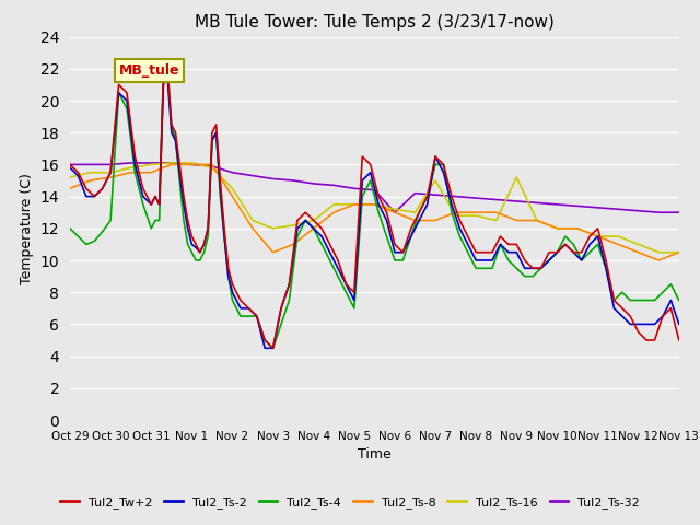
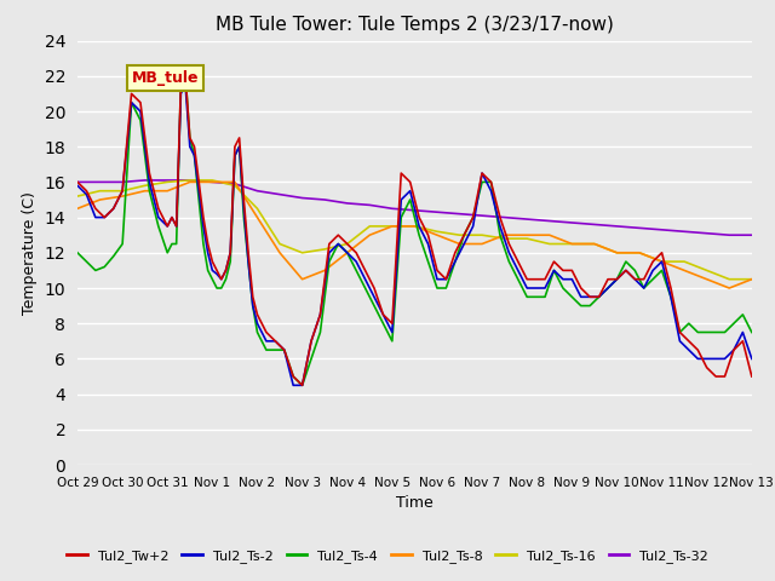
Tul2_Ts-32/Nov 6: 13.0 -> 14.3
Tul2_Ts-16/Nov 7: 15.0 -> 13.0
Tul2_Ts-16/Nov 9: 15.2 -> 12.5
